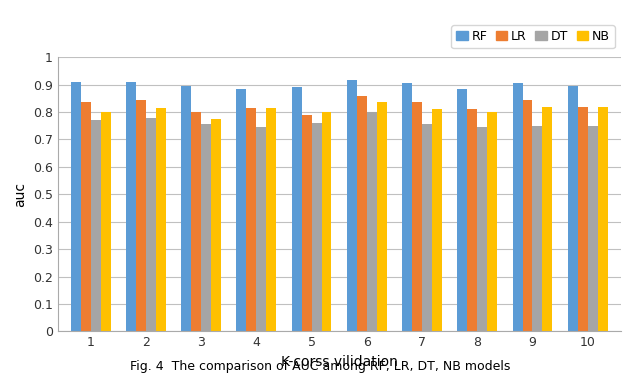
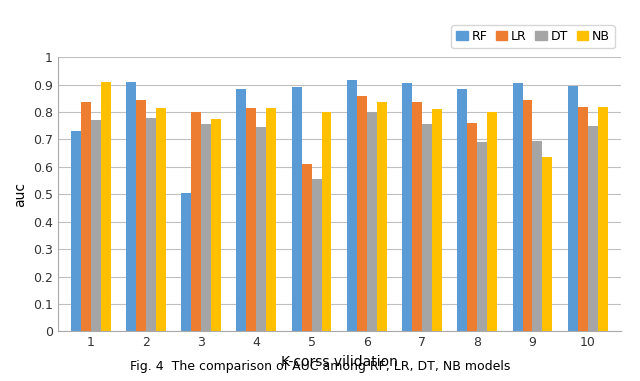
RF/1: 0.910 -> 0.730
NB/1: 0.800 -> 0.910
RF/3: 0.895 -> 0.505
LR/5: 0.790 -> 0.610
DT/5: 0.760 -> 0.555
LR/8: 0.810 -> 0.760
DT/8: 0.745 -> 0.690
DT/9: 0.750 -> 0.695
NB/9: 0.820 -> 0.635
